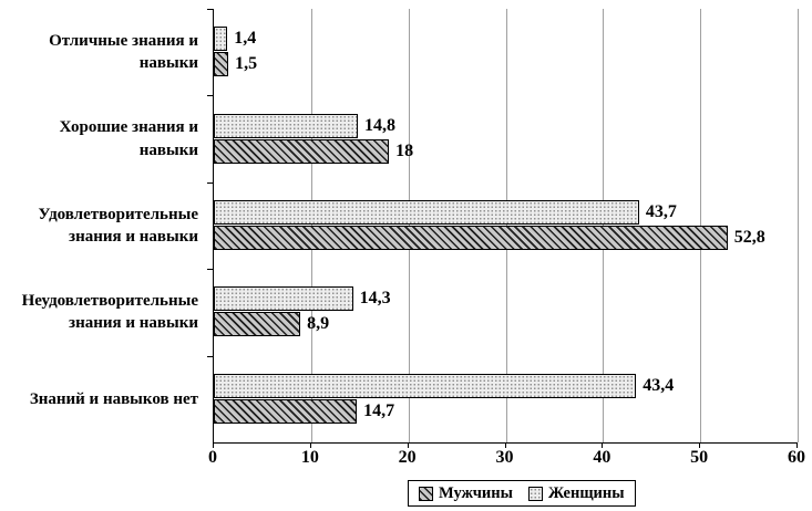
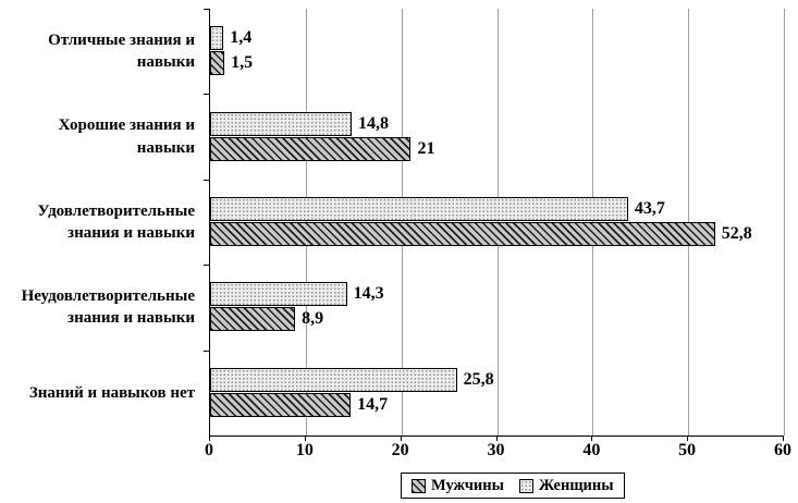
Мужчины/Хорошие знания и навыки: 18 -> 21
Женщины/Знаний и навыков нет: 43,4 -> 25,8
